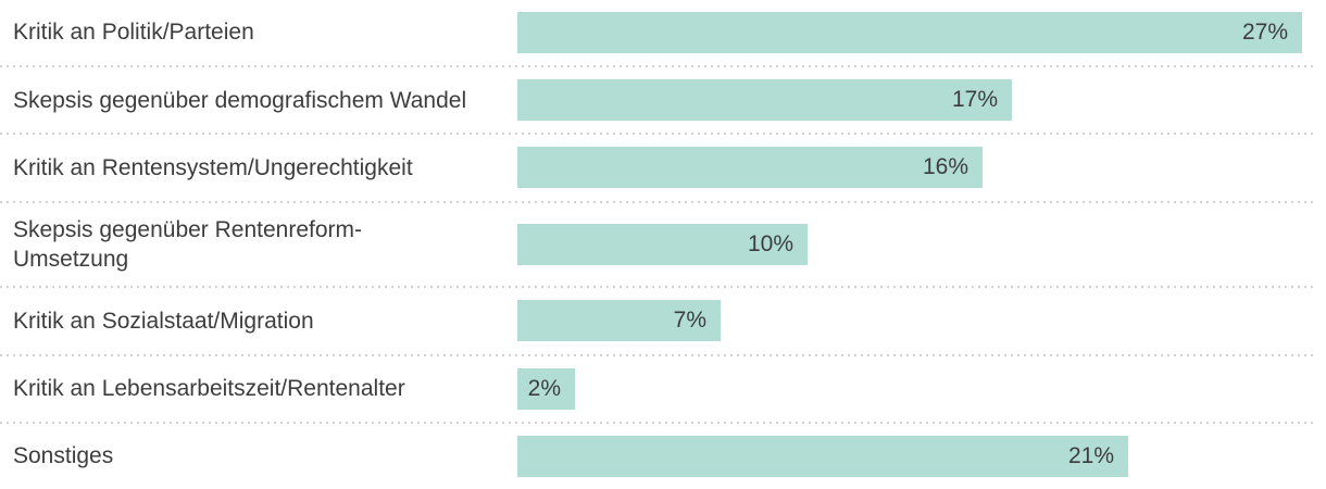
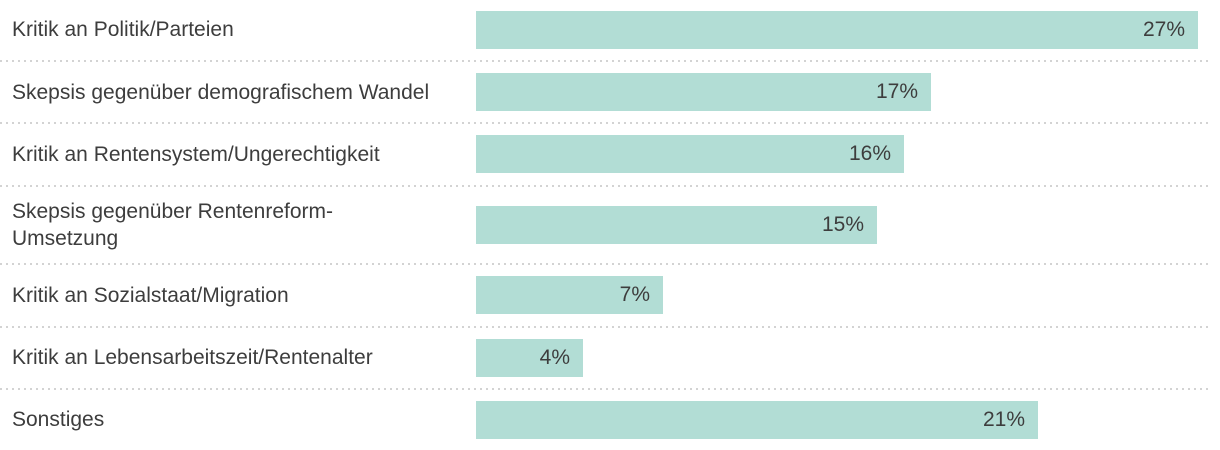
Skepsis gegenüber Rentenreform- Umsetzung: 10% -> 15%
Kritik an Lebensarbeitszeit/Rentenalter: 2% -> 4%
